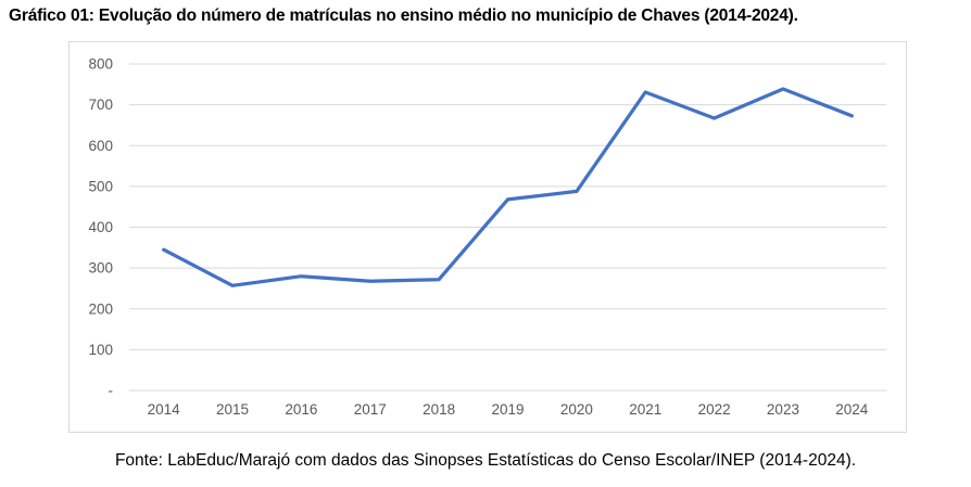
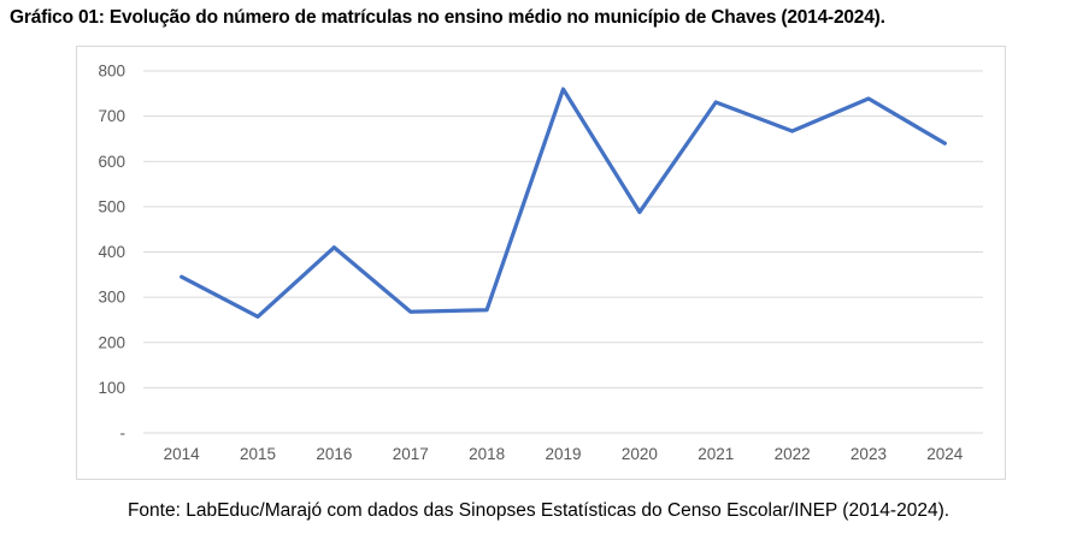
2016: 280 -> 410
2019: 470 -> 760
2024: 670 -> 640
